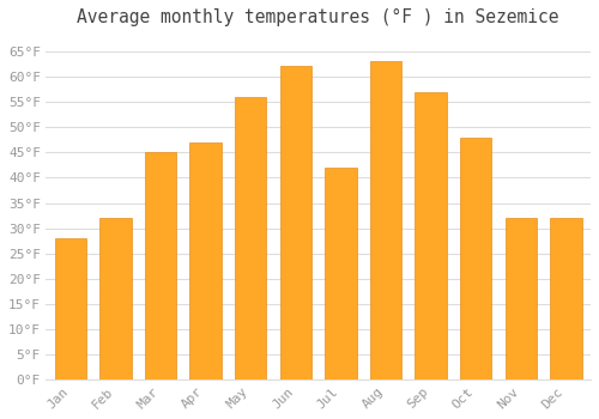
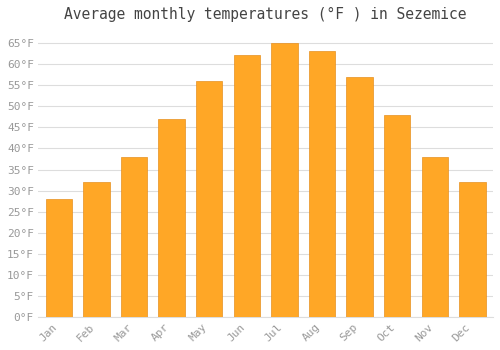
Mar: 45°F -> 38°F
Jul: 42°F -> 65°F
Nov: 32°F -> 38°F
